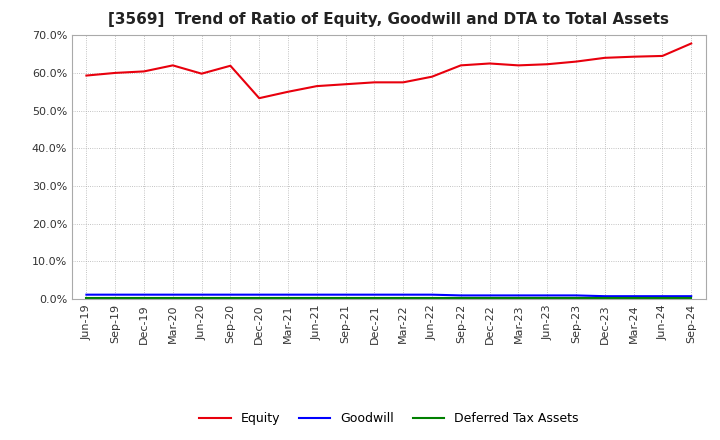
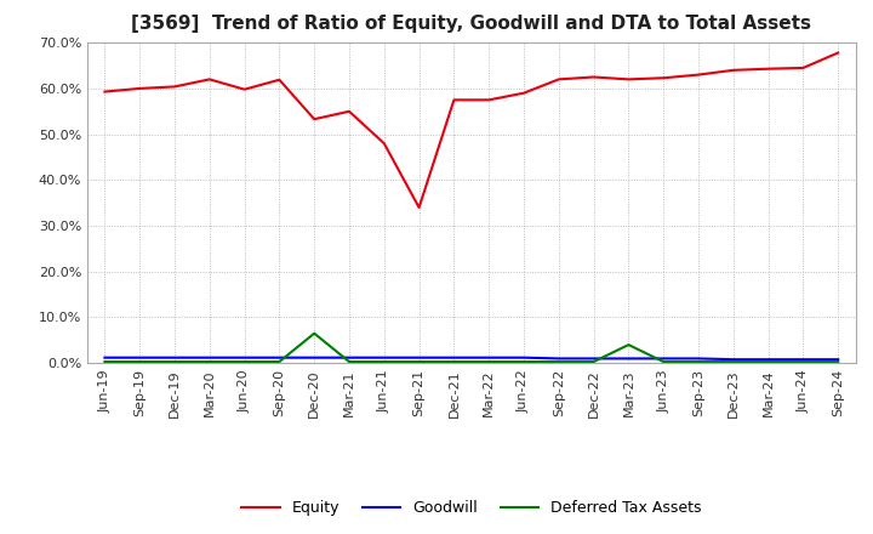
Deferred Tax Assets/Dec-20: 0.3% -> 6.5%
Equity/Jun-21: 56.5% -> 48.0%
Equity/Sep-21: 57.0% -> 34.0%
Deferred Tax Assets/Mar-23: 0.3% -> 4.0%
